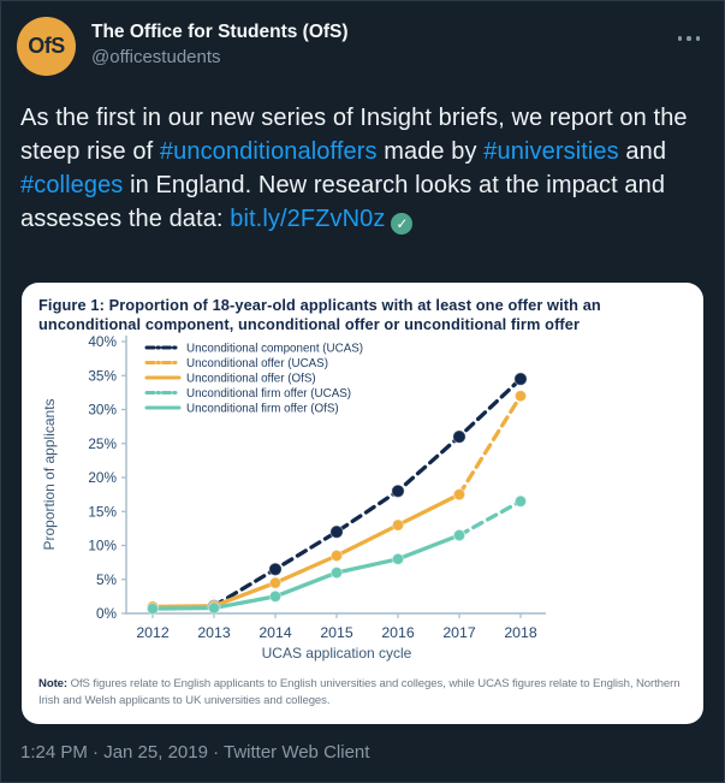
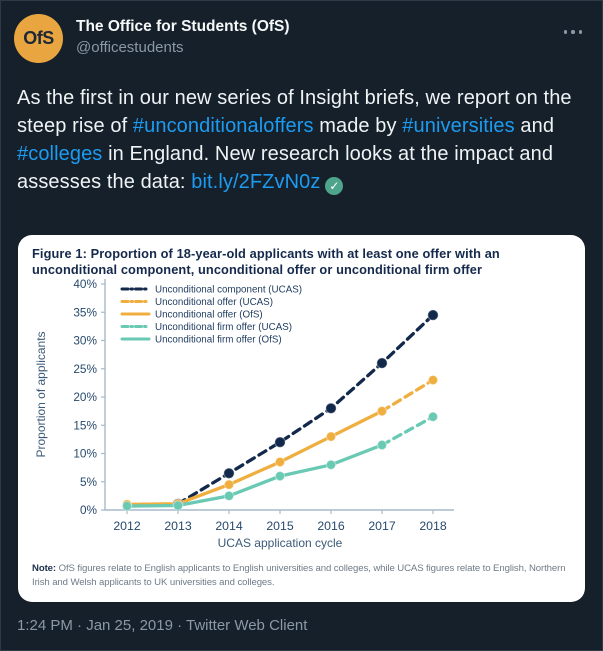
Unconditional offer (UCAS)/2018: 32% -> 23%
